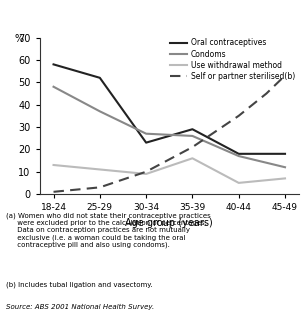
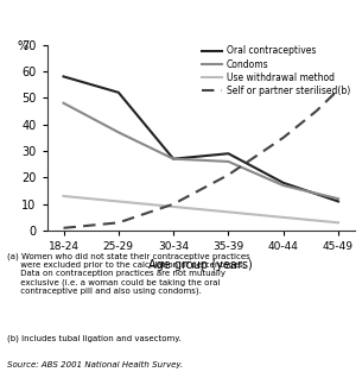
Oral contraceptives/30-34: 23 -> 27
Use withdrawal method/35-39: 16 -> 7
Oral contraceptives/45-49: 18 -> 11
Use withdrawal method/45-49: 7 -> 3
